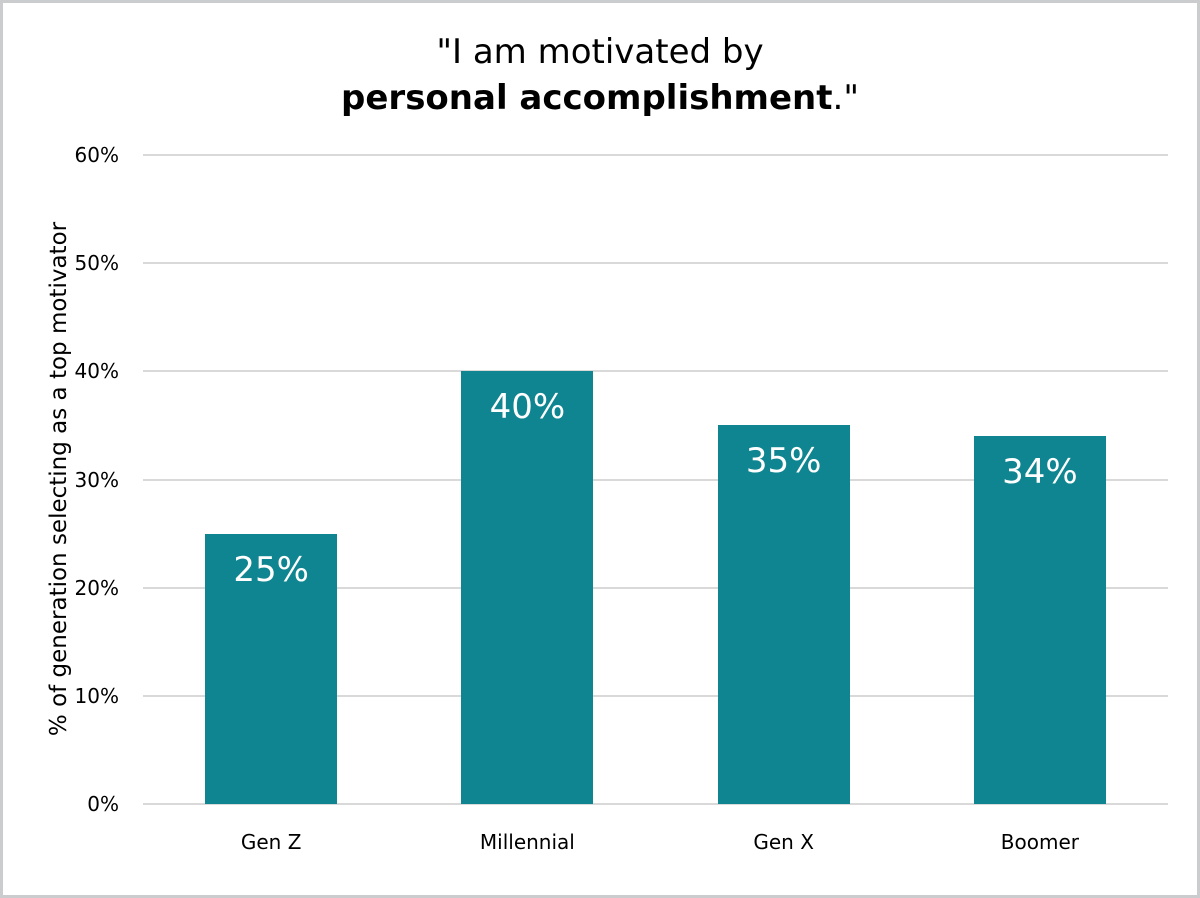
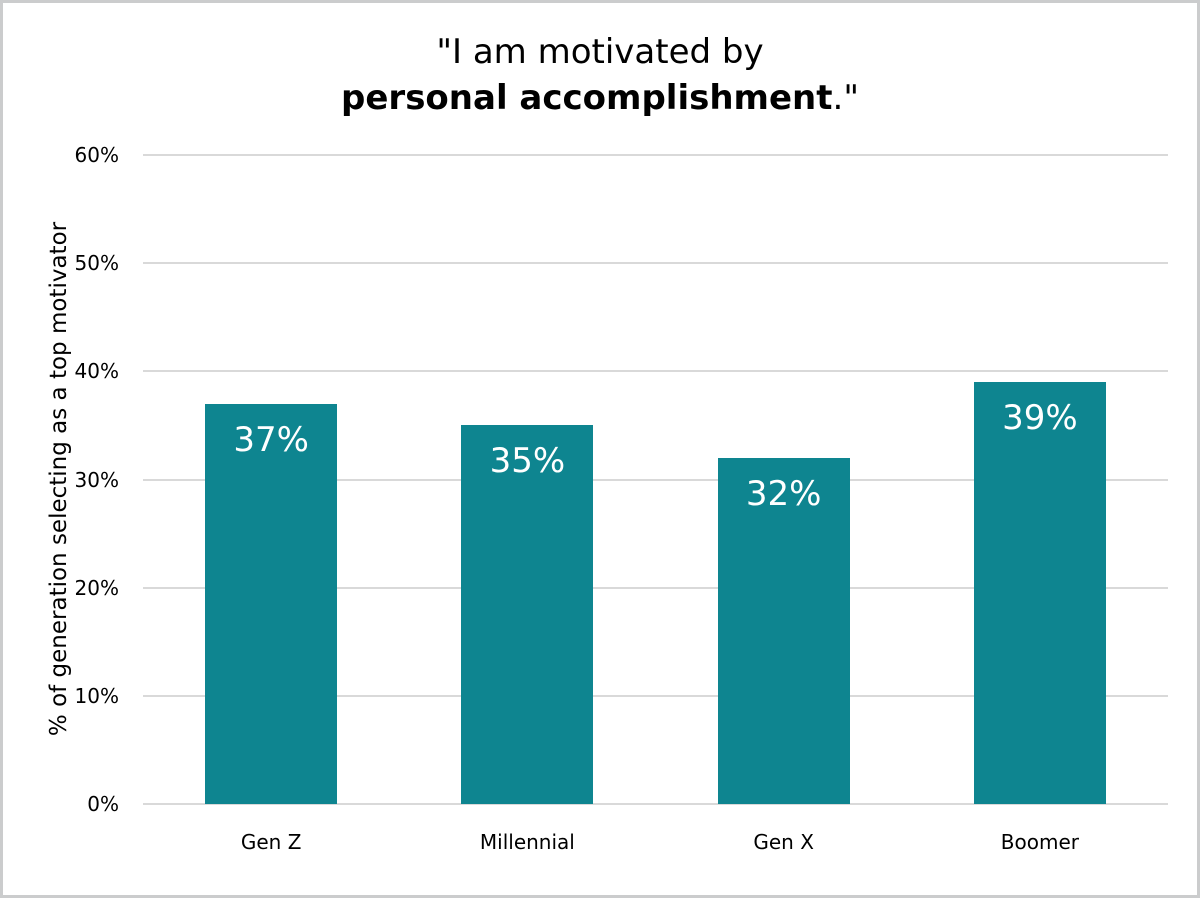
Gen Z: 25% -> 37%
Millennial: 40% -> 35%
Gen X: 35% -> 32%
Boomer: 34% -> 39%
